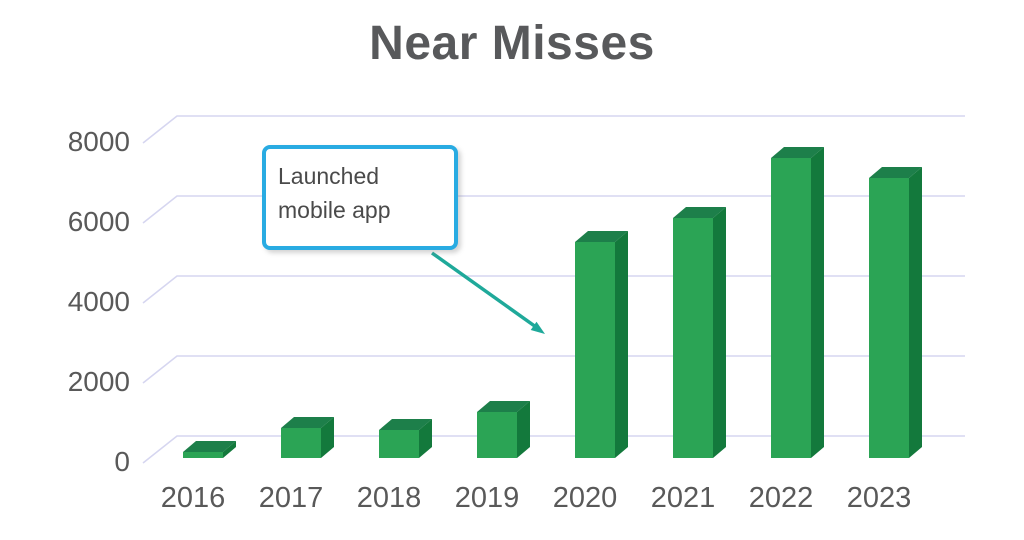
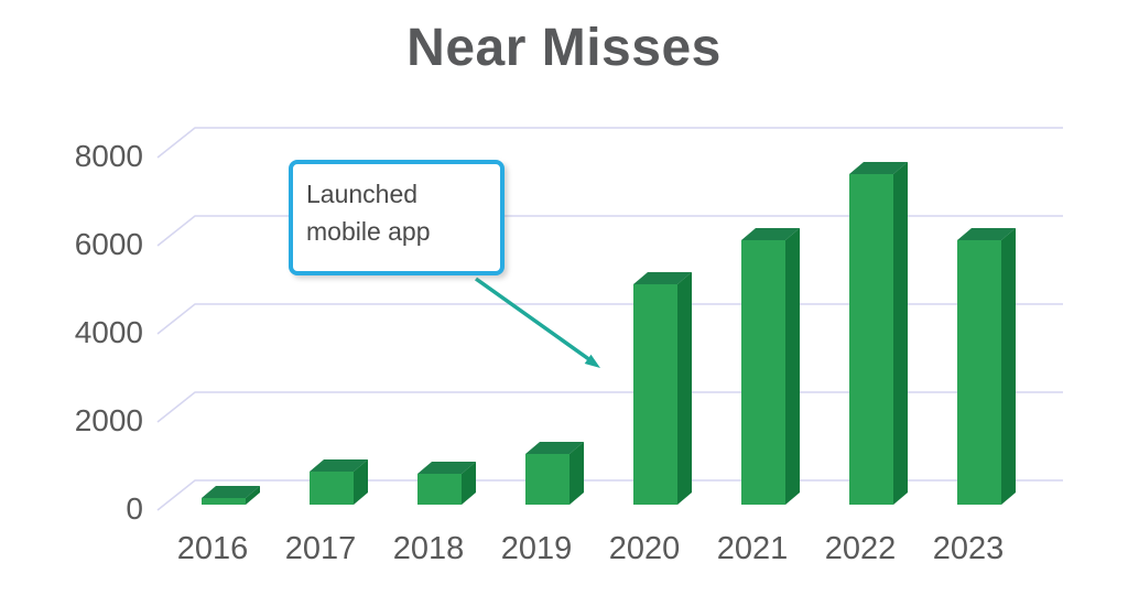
2020: 5400 -> 5000
2023: 7000 -> 6000
